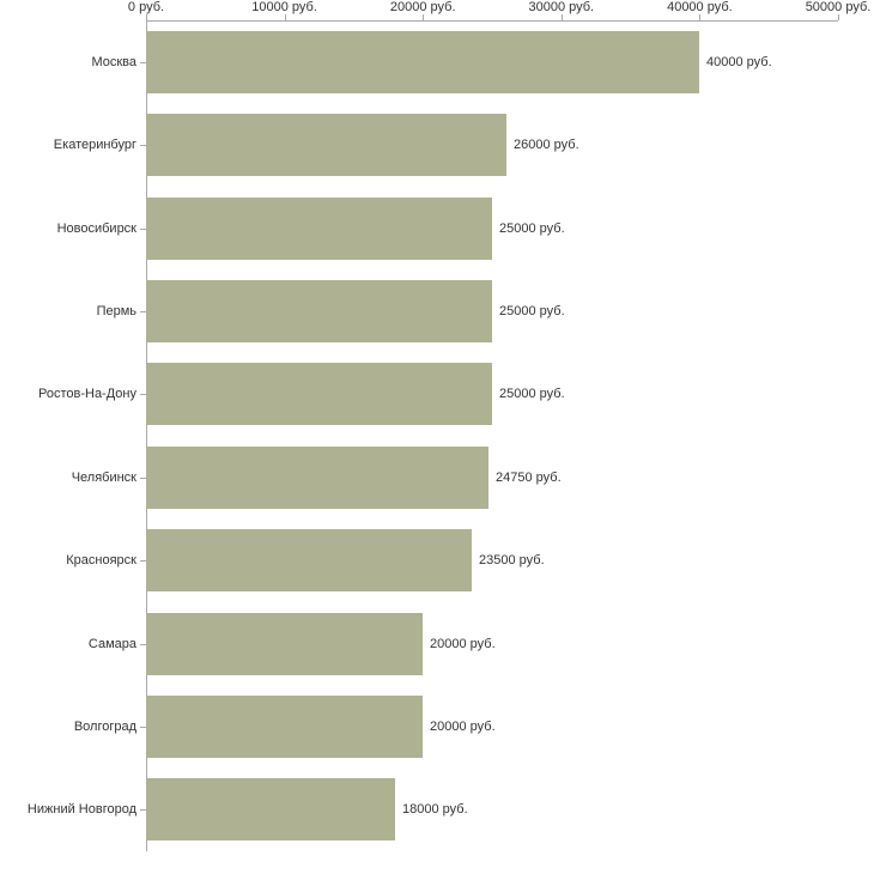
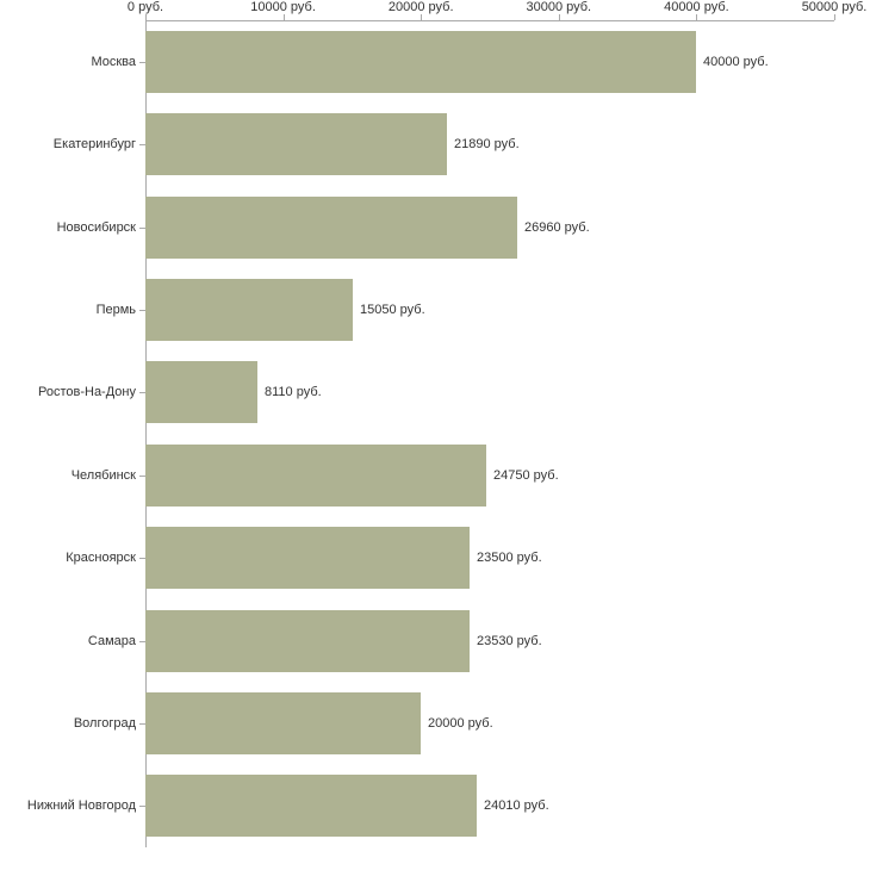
Екатеринбург: 26000 -> 21890
Новосибирск: 25000 -> 26960
Пермь: 25000 -> 15050
Ростов-На-Дону: 25000 -> 8110
Самара: 20000 -> 23530
Нижний Новгород: 18000 -> 24010
